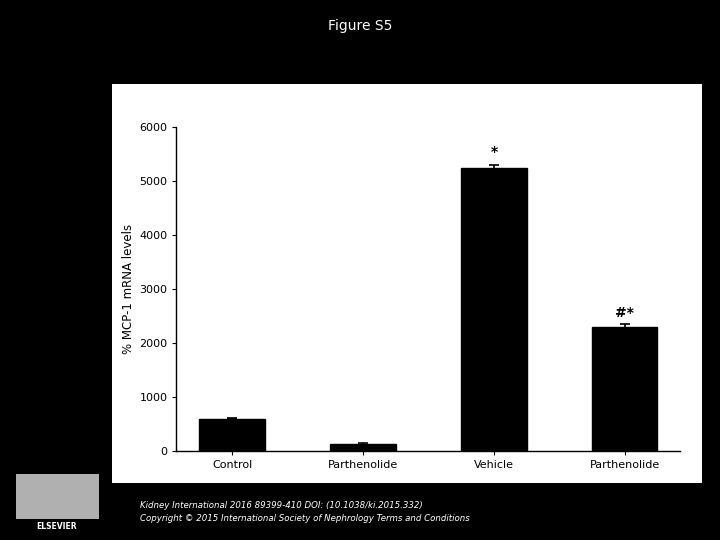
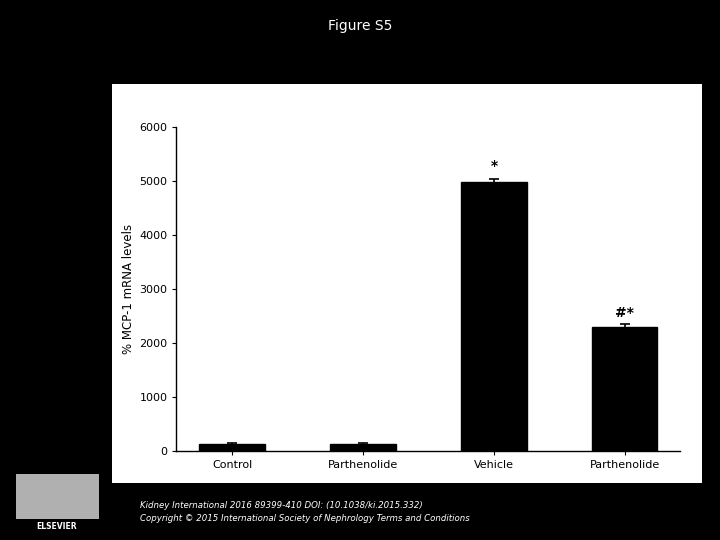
Control: 600 -> 130
Vehicle: 5240 -> 4980
